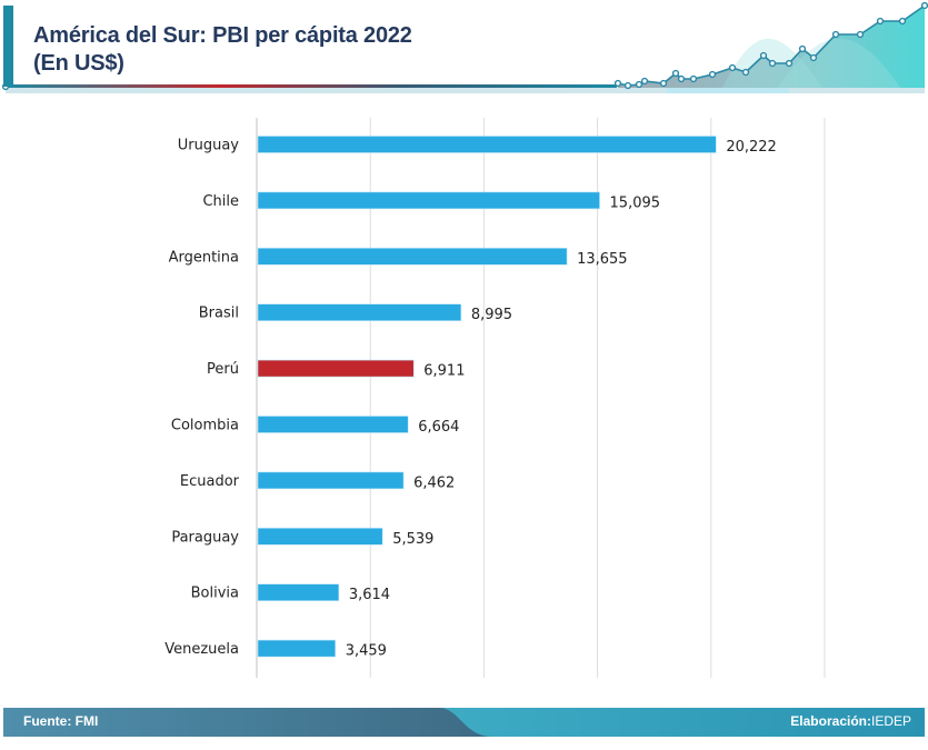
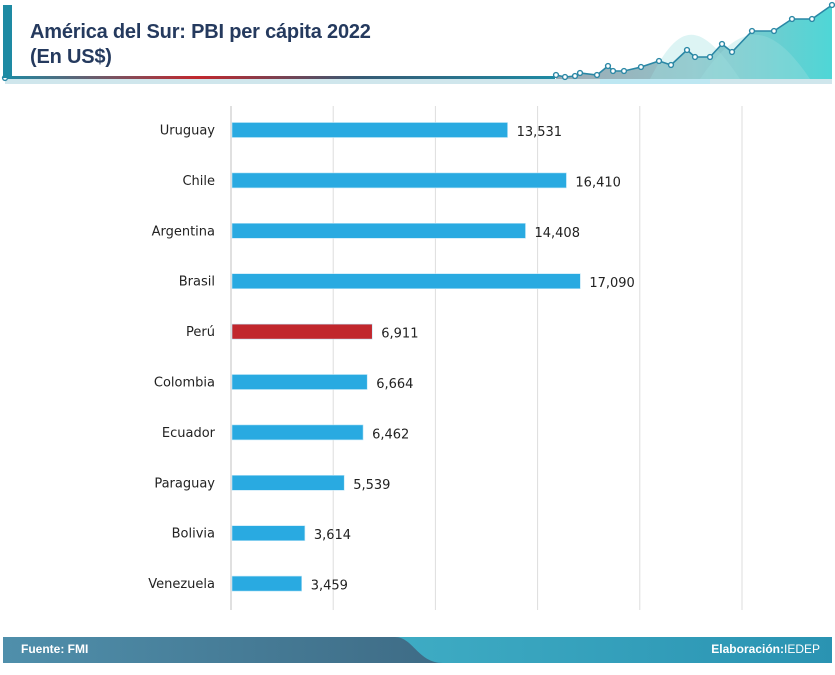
Uruguay: 20,222 -> 13,531
Chile: 15,095 -> 16,410
Argentina: 13,655 -> 14,408
Brasil: 8,995 -> 17,090
